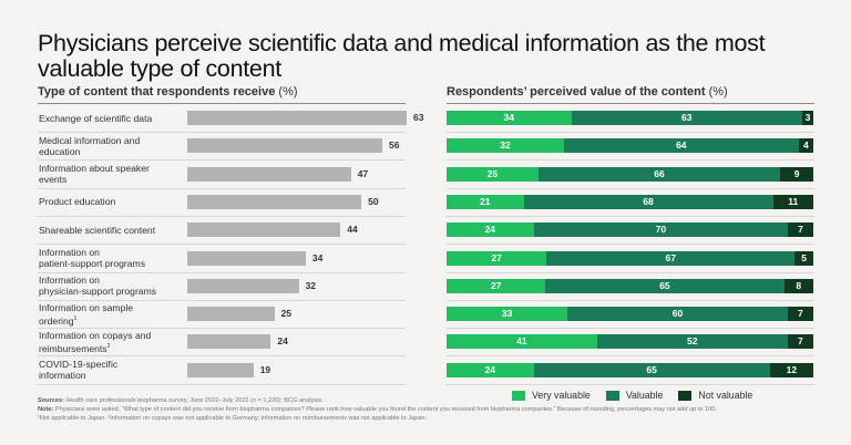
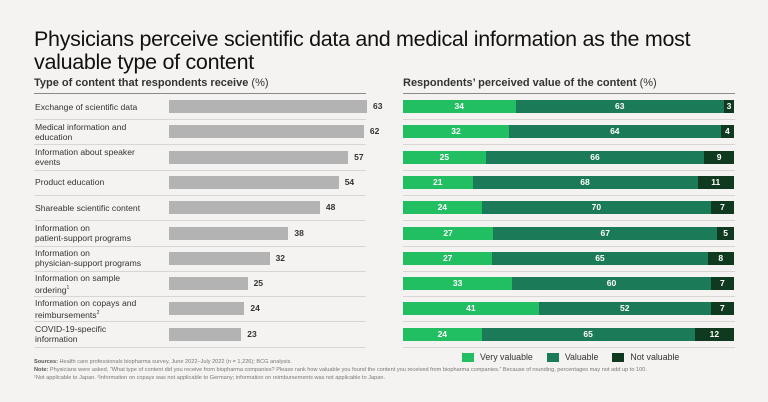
Type of content that respondents receive (%)/Medical information and education: 56 -> 62
Type of content that respondents receive (%)/Information about speaker events: 47 -> 57
Type of content that respondents receive (%)/Product education: 50 -> 54
Type of content that respondents receive (%)/Shareable scientific content: 44 -> 48
Type of content that respondents receive (%)/Information on patient-support programs: 34 -> 38
Type of content that respondents receive (%)/COVID-19-specific information: 19 -> 23
